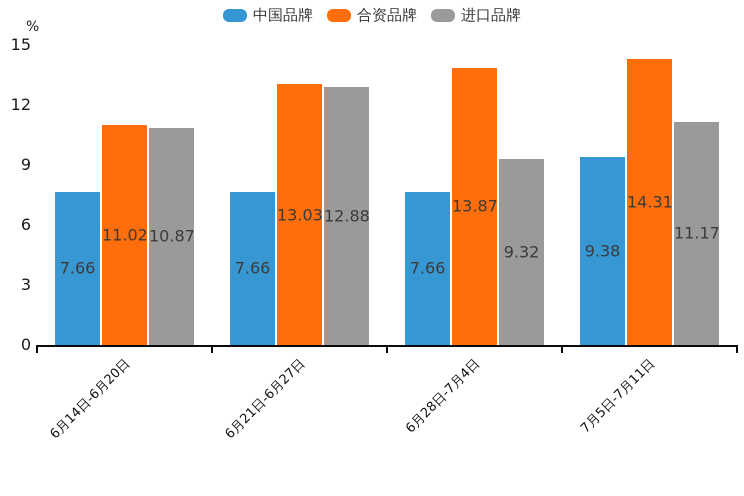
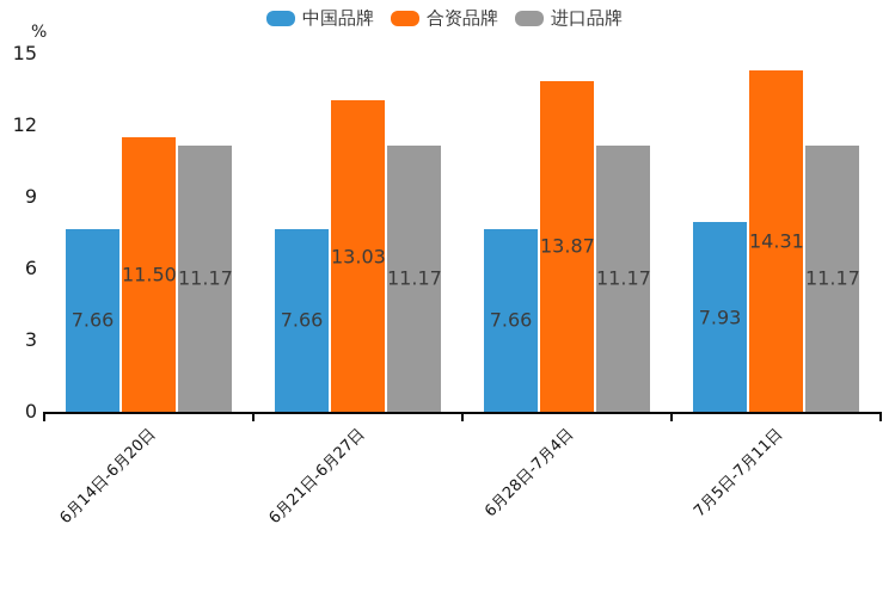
合资品牌/6月14日-6月20日: 11.02 -> 11.50
进口品牌/6月14日-6月20日: 10.87 -> 11.17
进口品牌/6月21日-6月27日: 12.88 -> 11.17
进口品牌/6月28日-7月4日: 9.32 -> 11.17
中国品牌/7月5日-7月11日: 9.38 -> 7.93
